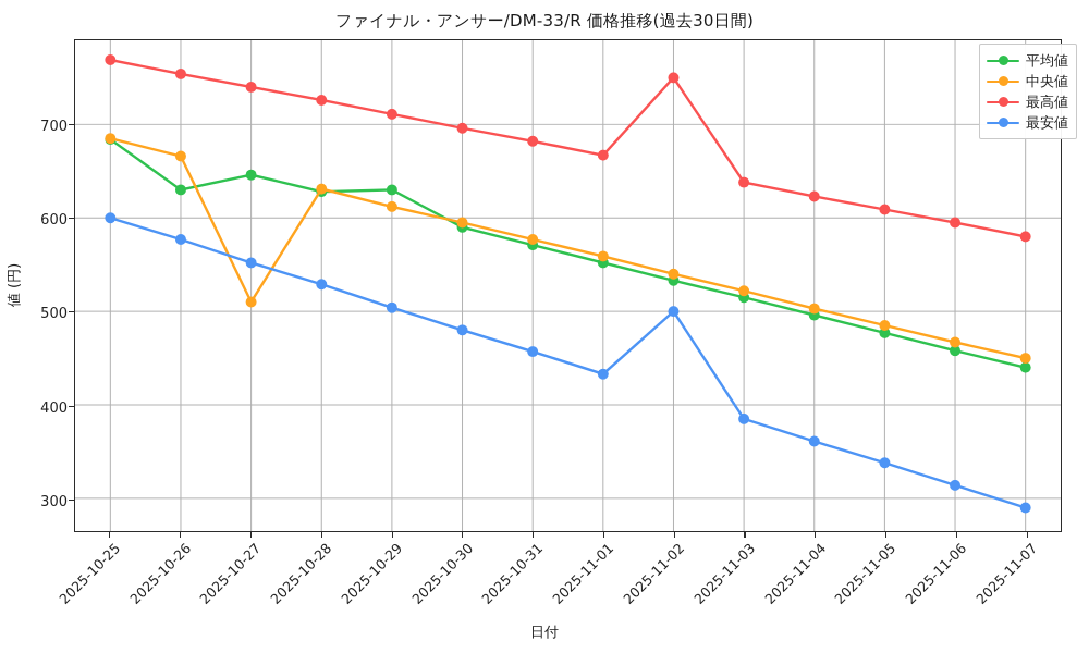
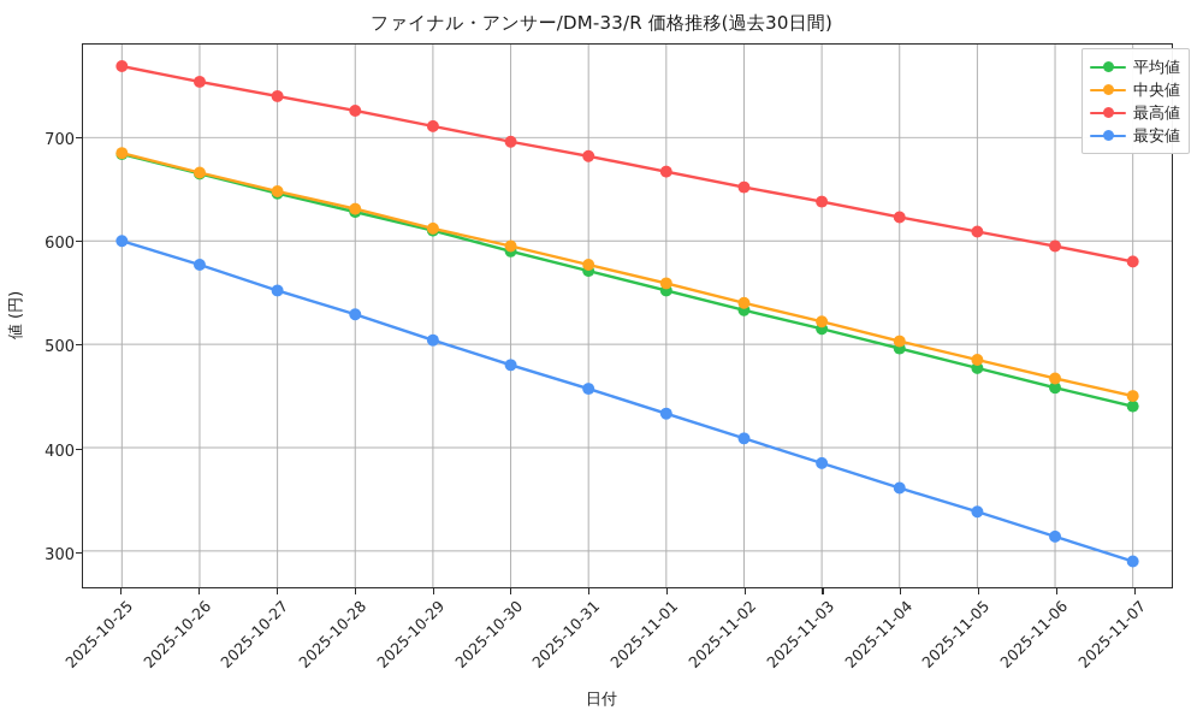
平均値/2025-10-26: 630 -> 660
中央値/2025-10-27: 510 -> 650
平均値/2025-10-29: 630 -> 610
最高値/2025-11-02: 750 -> 650
最安値/2025-11-02: 500 -> 410
